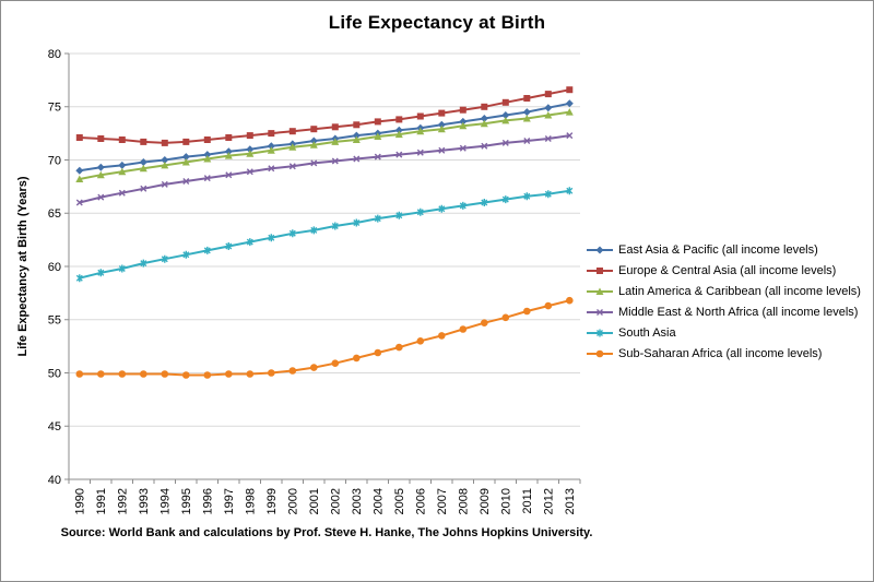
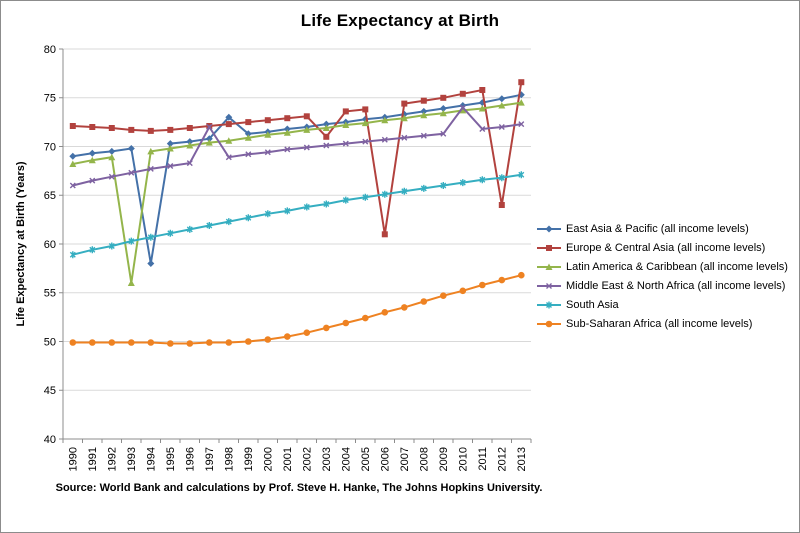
Latin America & Caribbean (all income levels)/1993: 69 -> 56
East Asia & Pacific (all income levels)/1994: 70 -> 58
Middle East & North Africa (all income levels)/1997: 69 -> 72
East Asia & Pacific (all income levels)/1998: 71 -> 73
Europe & Central Asia (all income levels)/2003: 73 -> 71
Europe & Central Asia (all income levels)/2006: 74 -> 61
Middle East & North Africa (all income levels)/2010: 72 -> 74
Europe & Central Asia (all income levels)/2012: 76 -> 64
